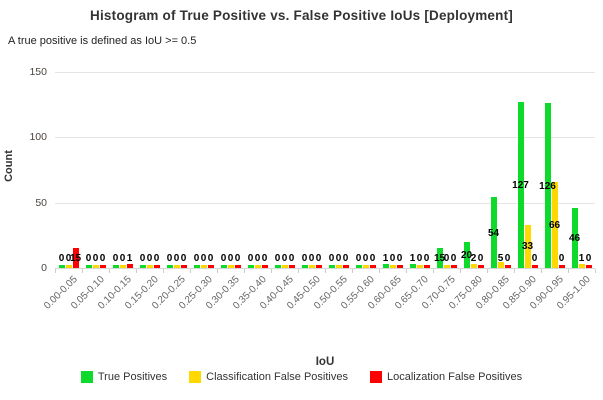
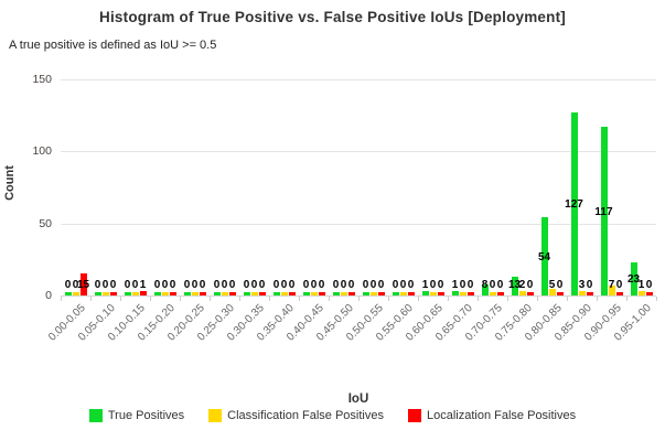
True Positives/0.70-0.75: 15 -> 8
True Positives/0.75-0.80: 20 -> 13
Classification False Positives/0.85-0.90: 33 -> 3
True Positives/0.90-0.95: 126 -> 117
Classification False Positives/0.90-0.95: 66 -> 7
True Positives/0.95-1.00: 46 -> 23
